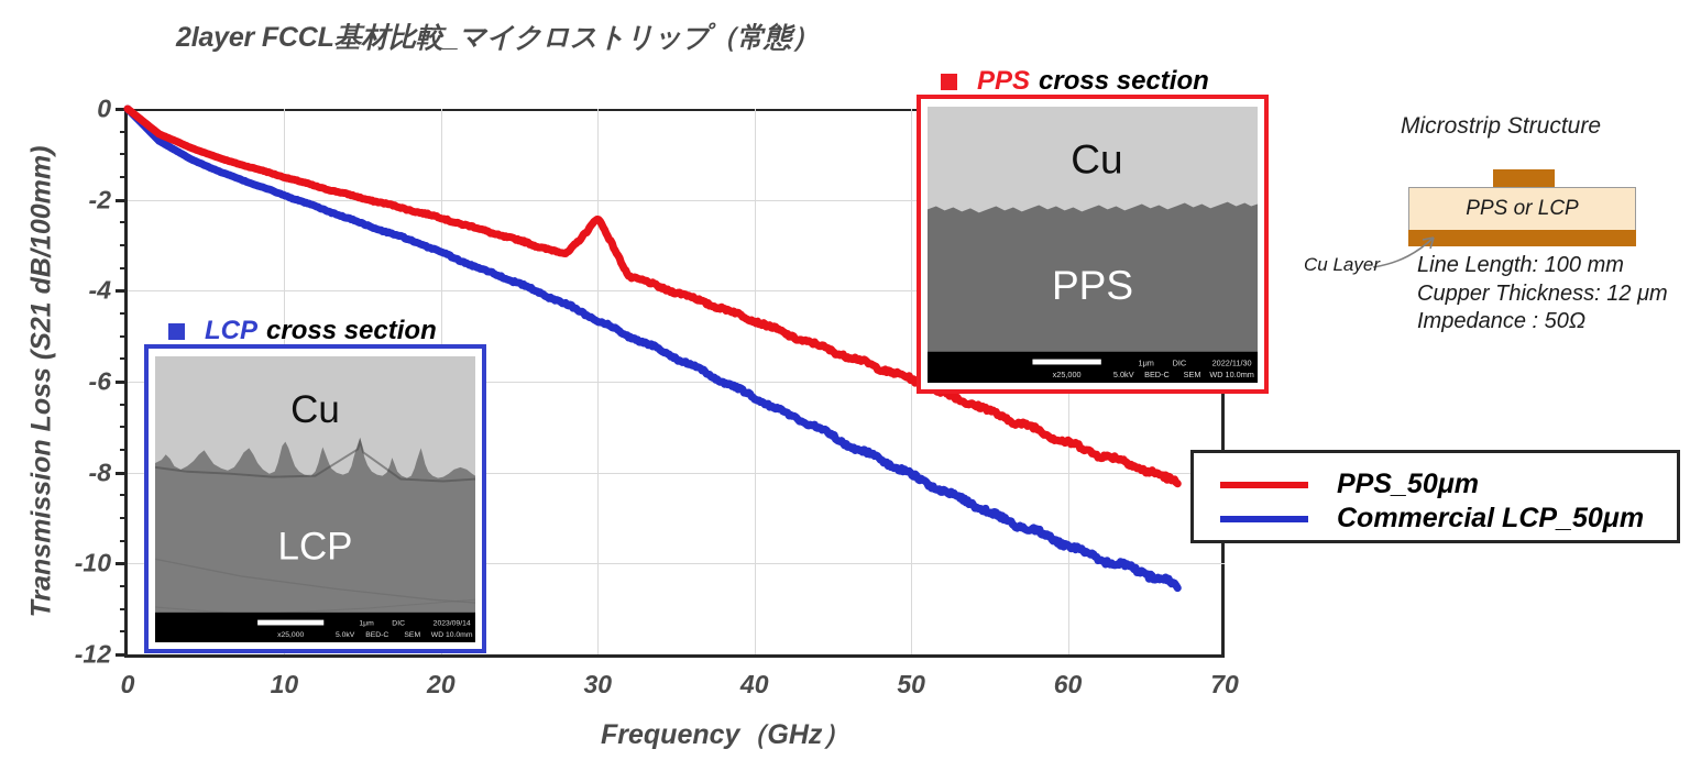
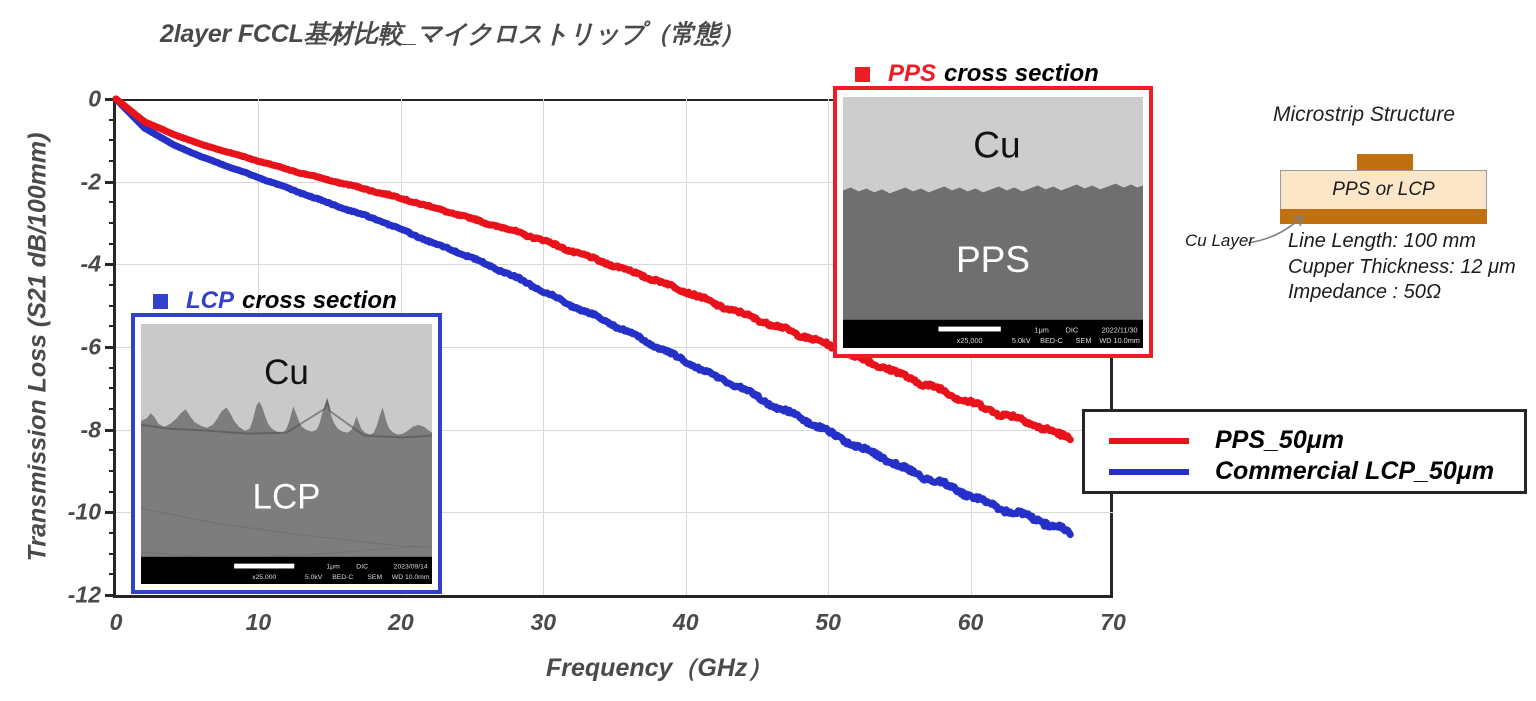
PPS_50μm/30: -2.4 -> -3.4
